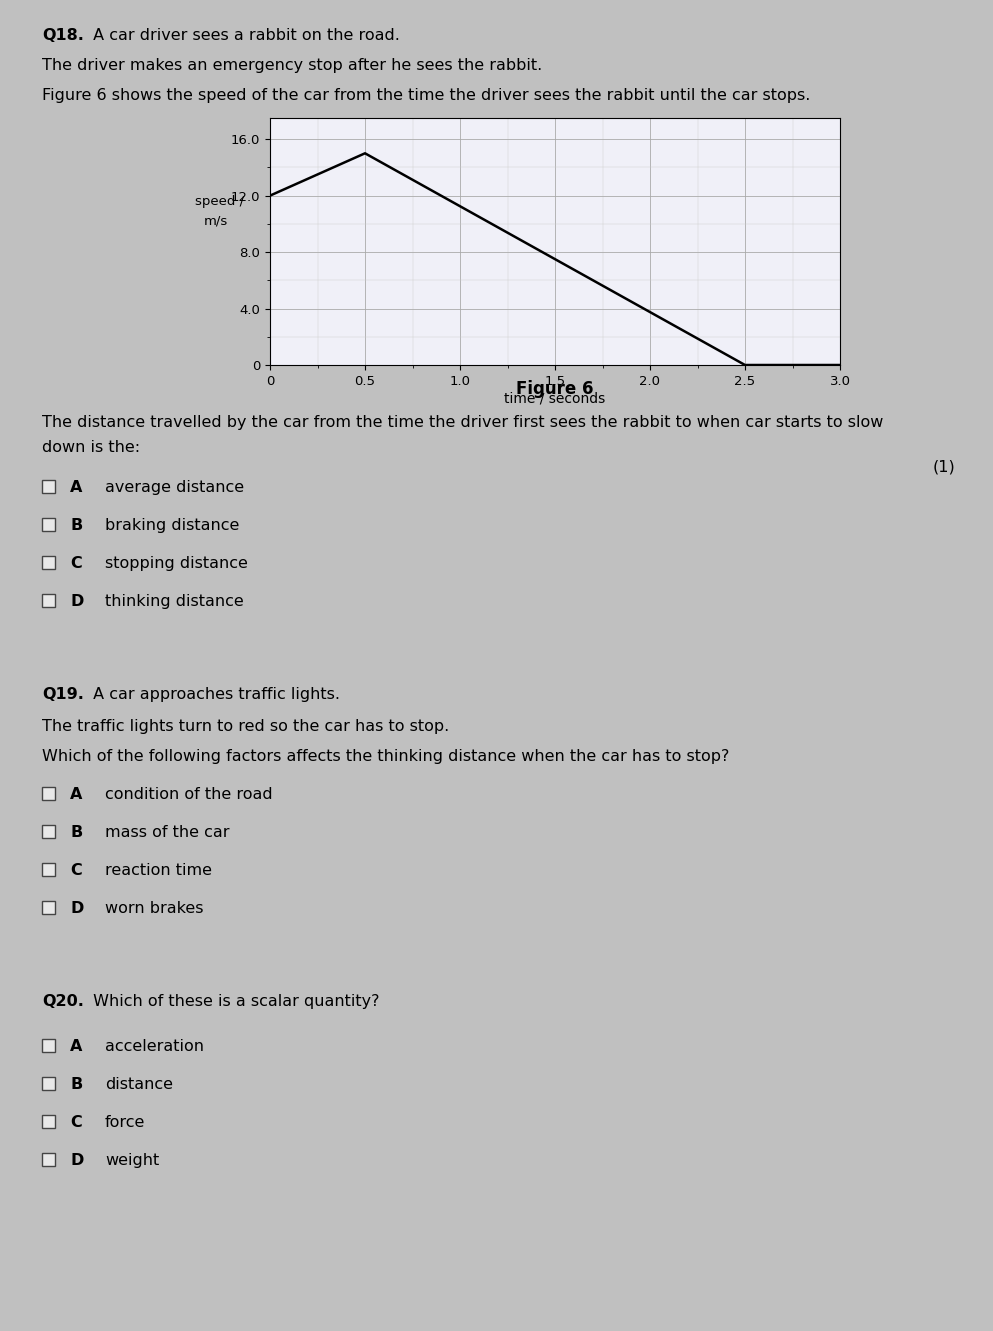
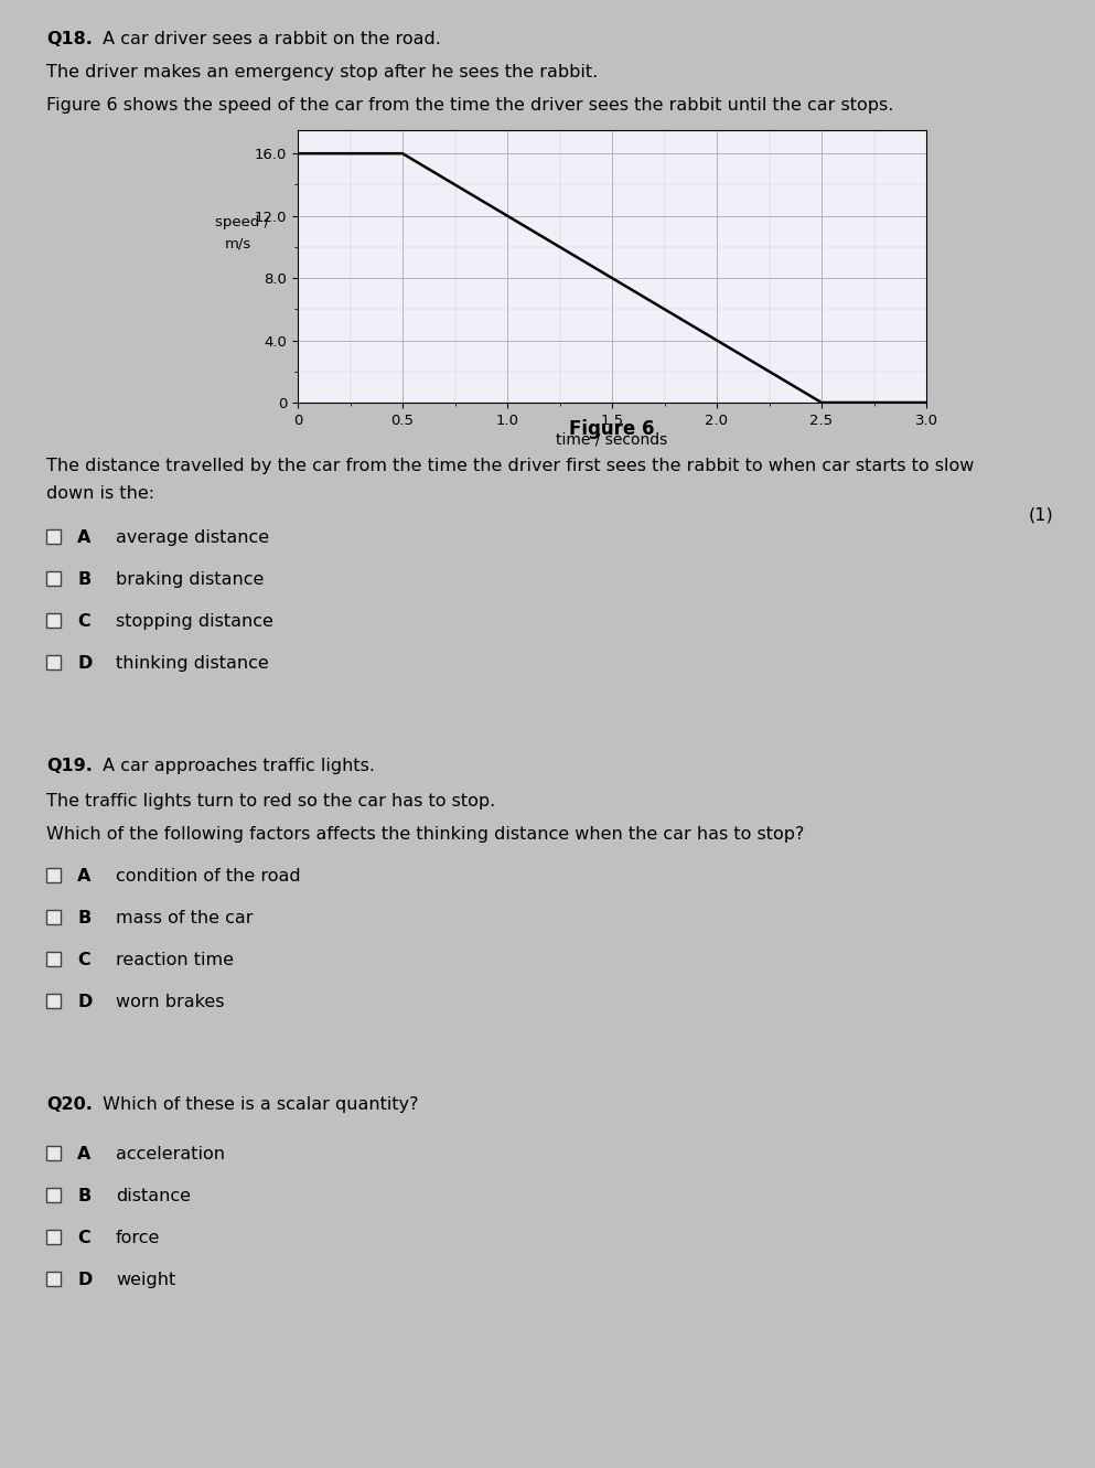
0: 12 -> 16
0.5: 15 -> 16
